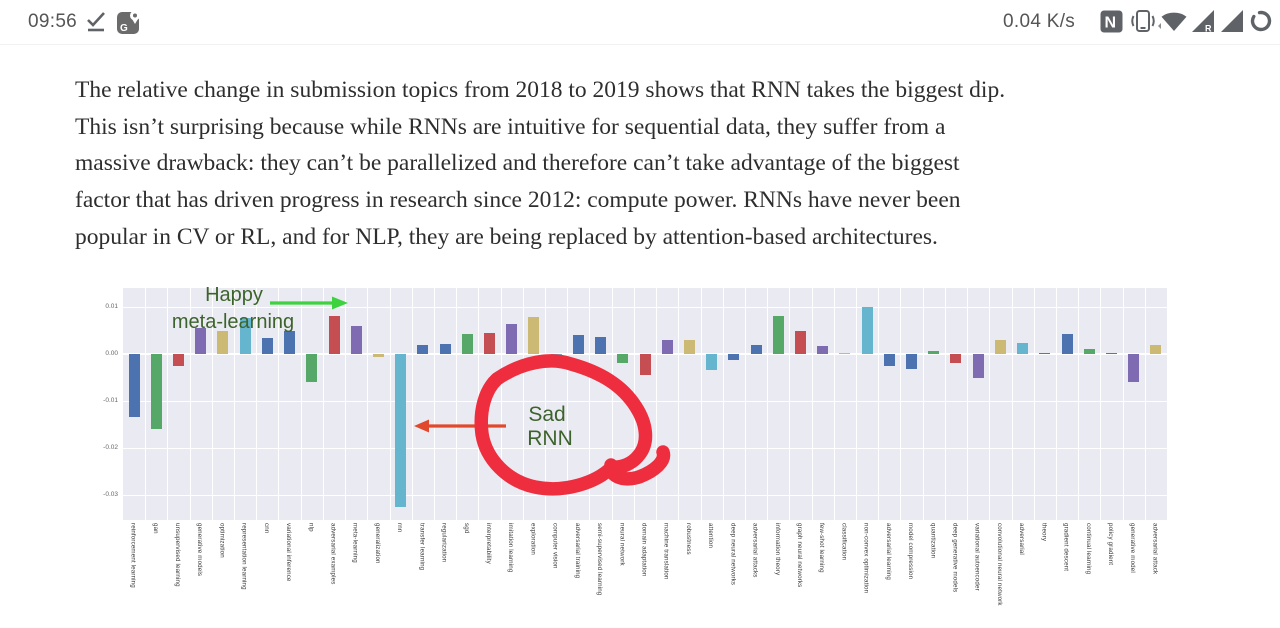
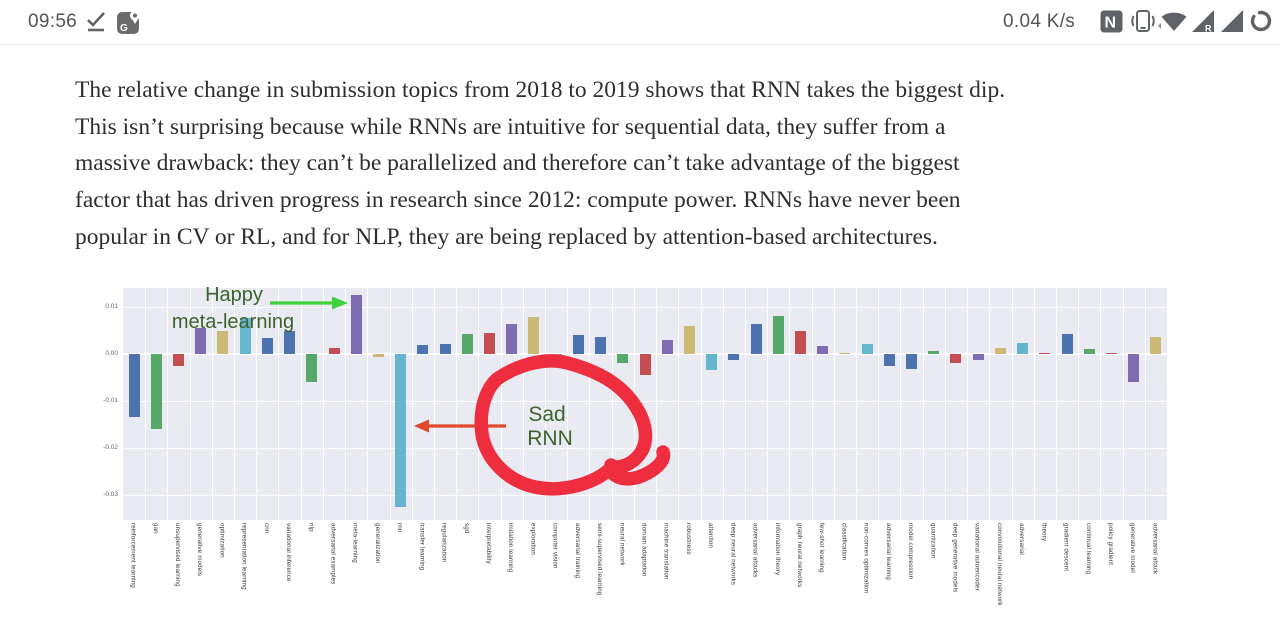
adversarial examples: 0.008 -> 0.001
meta-learning: 0.006 -> 0.013
robustness: 0.003 -> 0.006
adversarial attacks: 0.002 -> 0.006
non-convex optimization: 0.010 -> 0.002
variational autoencoder: -0.005 -> -0.001
convolutional neural network: 0.003 -> 0.001
adversarial attack: 0.002 -> 0.004
